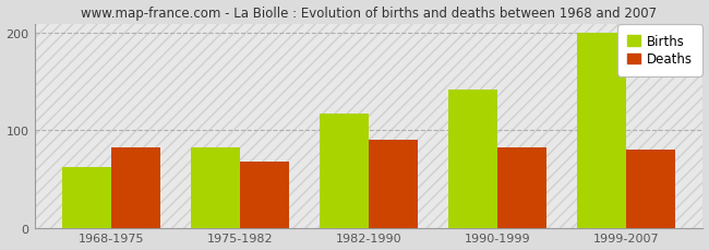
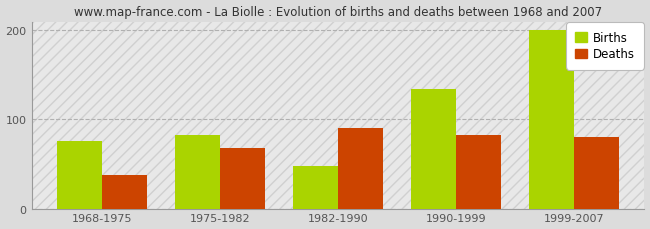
Births/1968-1975: 62 -> 76
Deaths/1968-1975: 83 -> 38
Births/1982-1990: 117 -> 48
Births/1990-1999: 142 -> 134
